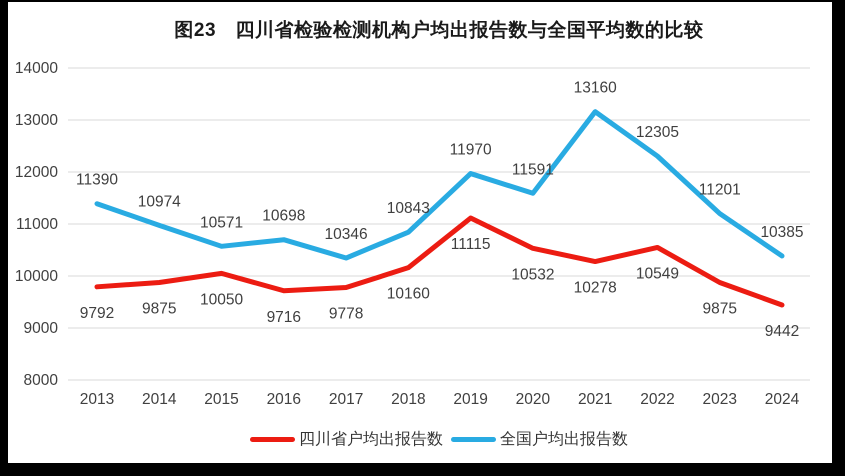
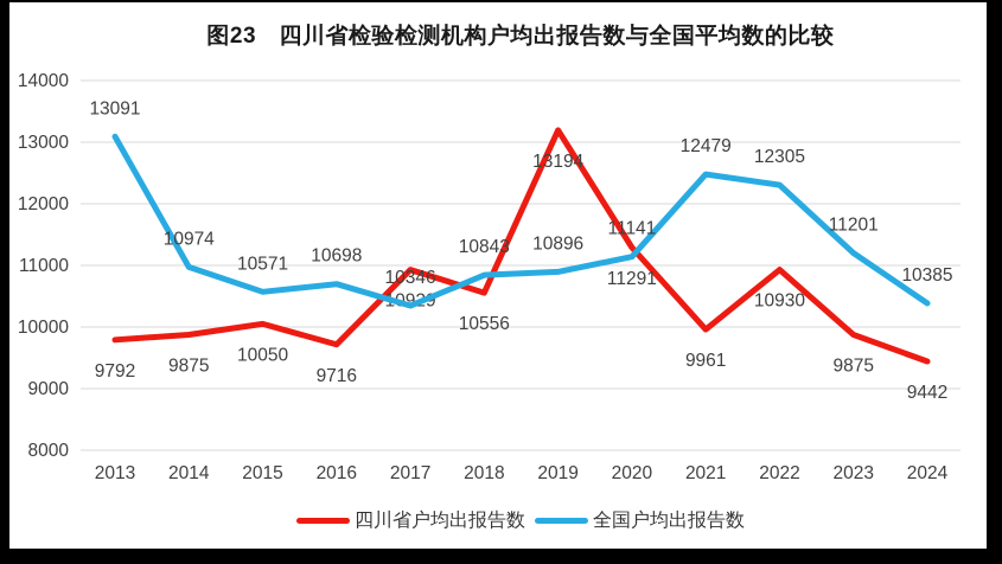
全国户均出报告数/2013: 11390 -> 13091
四川省户均出报告数/2017: 9778 -> 10929
四川省户均出报告数/2018: 10160 -> 10556
四川省户均出报告数/2019: 11115 -> 13194
全国户均出报告数/2019: 11970 -> 10896
四川省户均出报告数/2020: 10532 -> 11291
全国户均出报告数/2020: 11591 -> 11141
四川省户均出报告数/2021: 10278 -> 9961
全国户均出报告数/2021: 13160 -> 12479
四川省户均出报告数/2022: 10549 -> 10930
